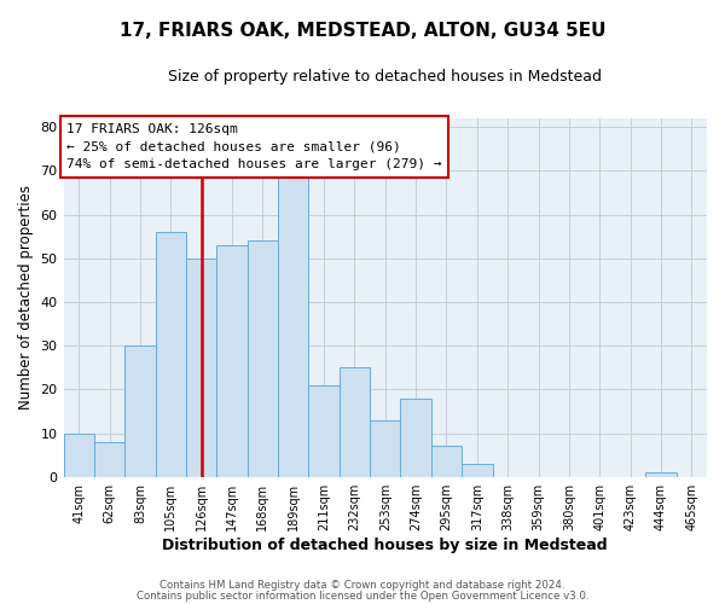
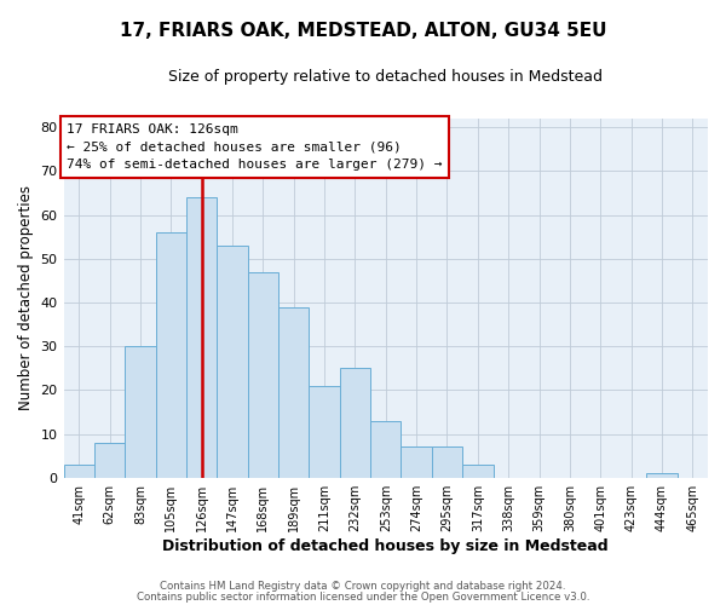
41sqm: 10 -> 3
126sqm: 50 -> 64
168sqm: 54 -> 47
189sqm: 69 -> 39
274sqm: 18 -> 7
